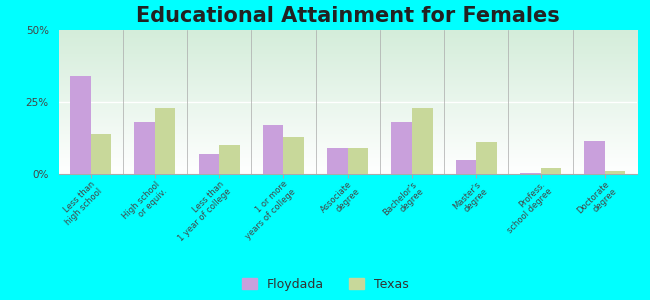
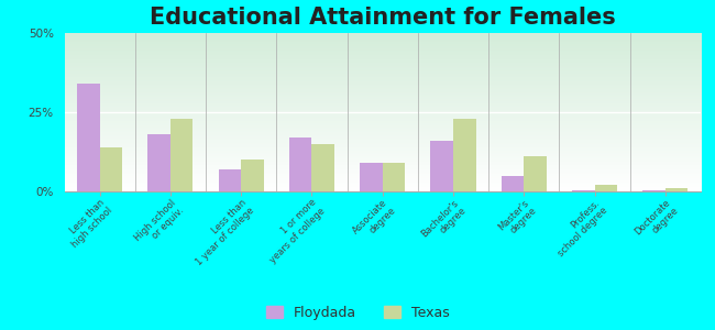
Texas/1 or more years of college: 13% -> 15%
Floydada/Bachelor's degree: 18.0% -> 16.0%
Floydada/Doctorate degree: 11.5% -> 0.3%
